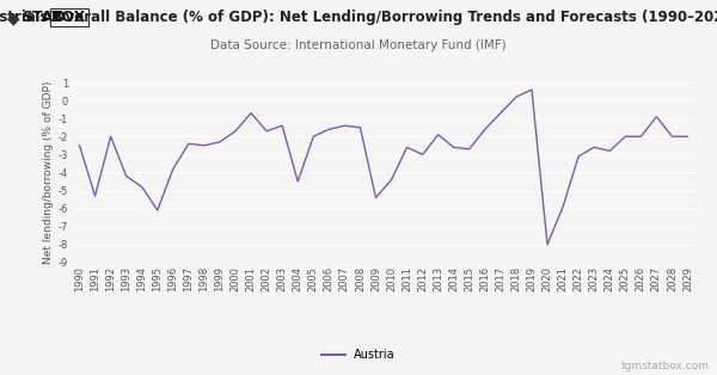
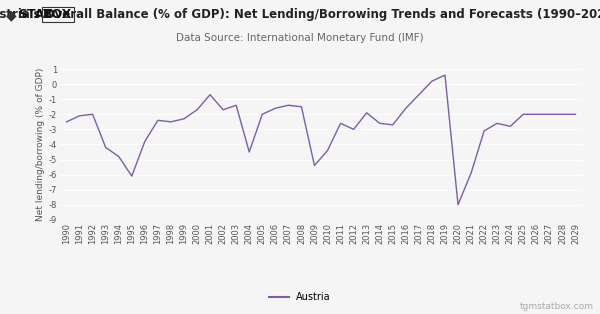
1991: -5.3 -> -2.1
2027: -0.9 -> -2.0
